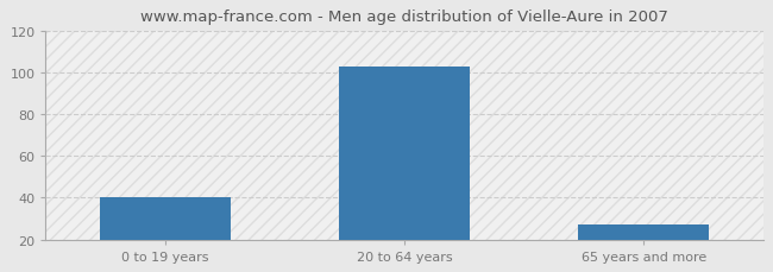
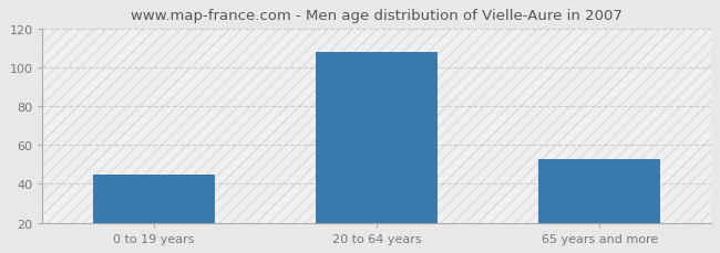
0 to 19 years: 40 -> 45
20 to 64 years: 103 -> 108
65 years and more: 27 -> 53
